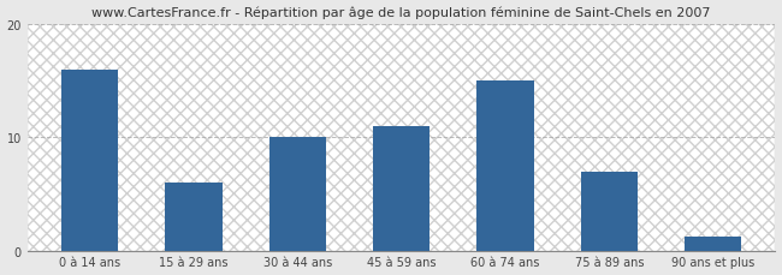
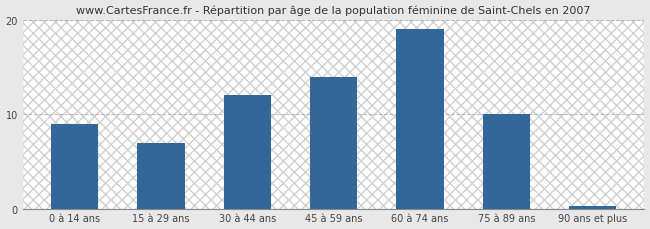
0 à 14 ans: 16.0 -> 9.0
15 à 29 ans: 6.0 -> 7.0
30 à 44 ans: 10.0 -> 12.0
45 à 59 ans: 11.0 -> 14.0
60 à 74 ans: 15.0 -> 19.0
75 à 89 ans: 7.0 -> 10.0
90 ans et plus: 1.2 -> 0.3
